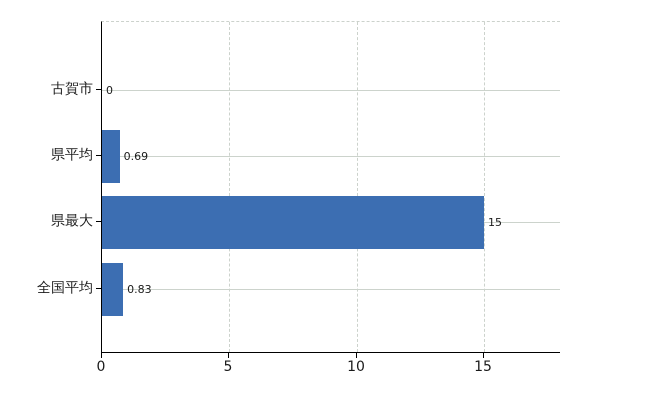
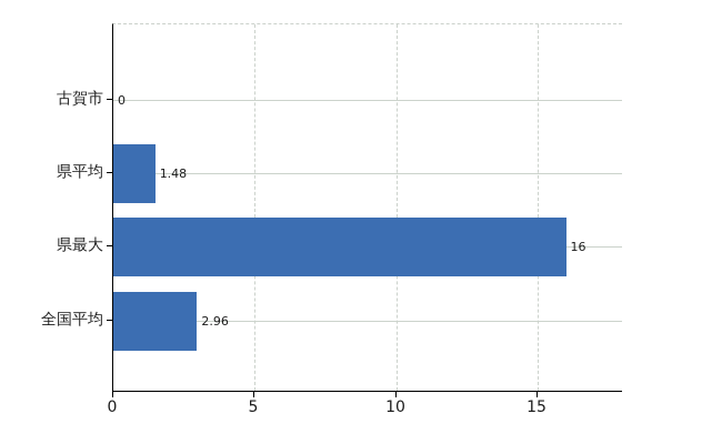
県平均: 0.69 -> 1.48
県最大: 15 -> 16
全国平均: 0.83 -> 2.96
